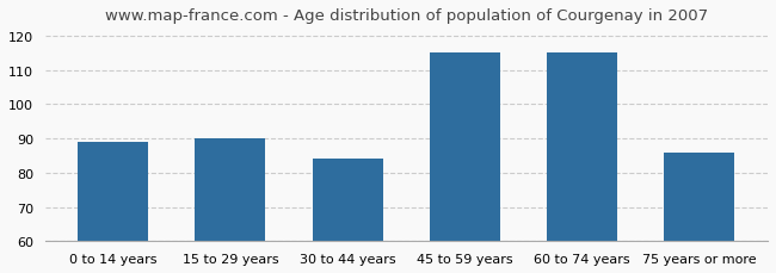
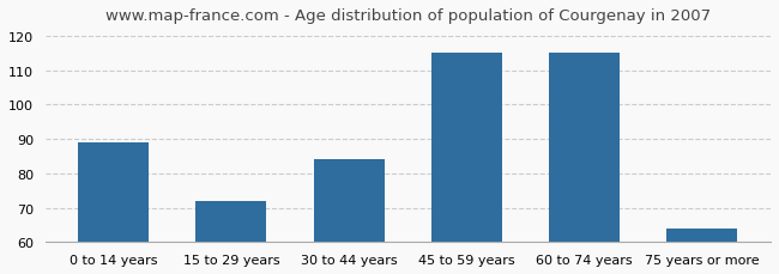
15 to 29 years: 90 -> 72
75 years or more: 86 -> 64
